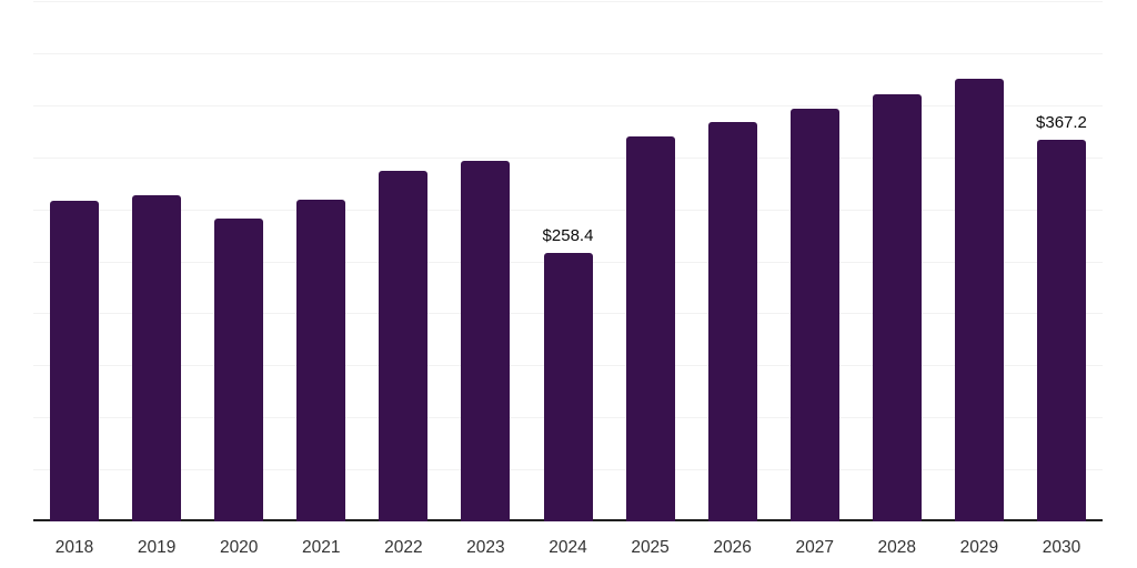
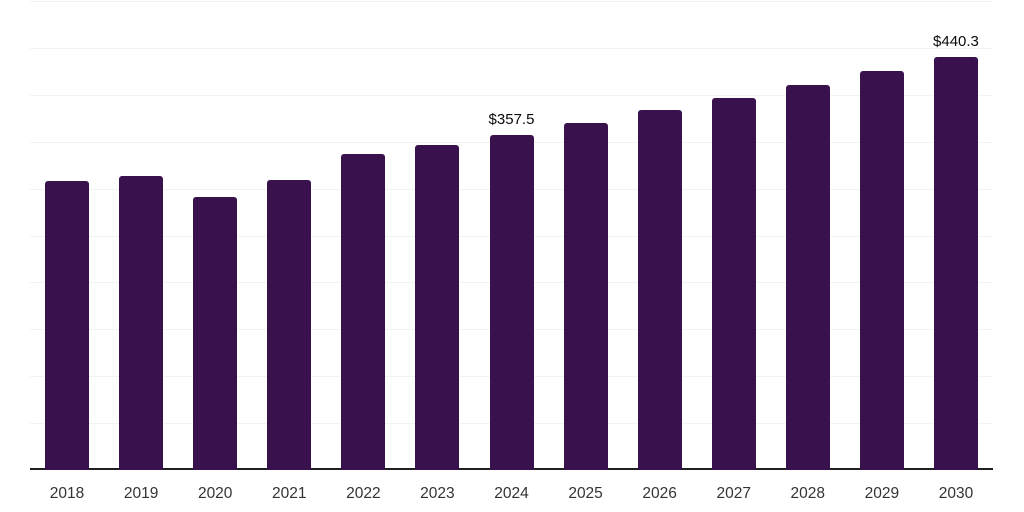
2024: $258.4 -> $357.5
2030: $367.2 -> $440.3
